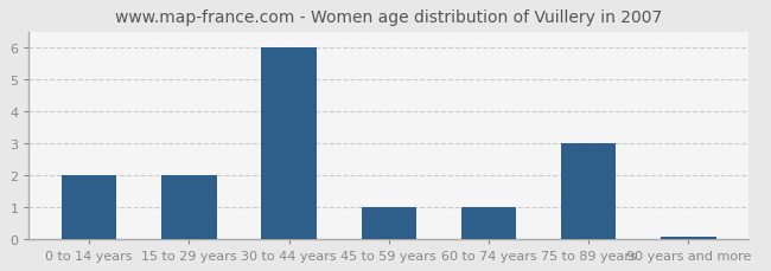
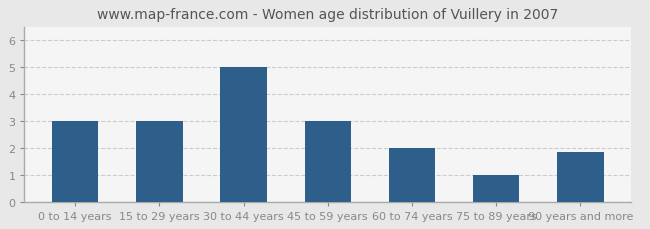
0 to 14 years: 2.00 -> 3.00
15 to 29 years: 2.00 -> 3.00
30 to 44 years: 6.00 -> 5.00
45 to 59 years: 1.00 -> 3.00
60 to 74 years: 1.00 -> 2.00
75 to 89 years: 3.00 -> 1.00
90 years and more: 0.07 -> 1.85
